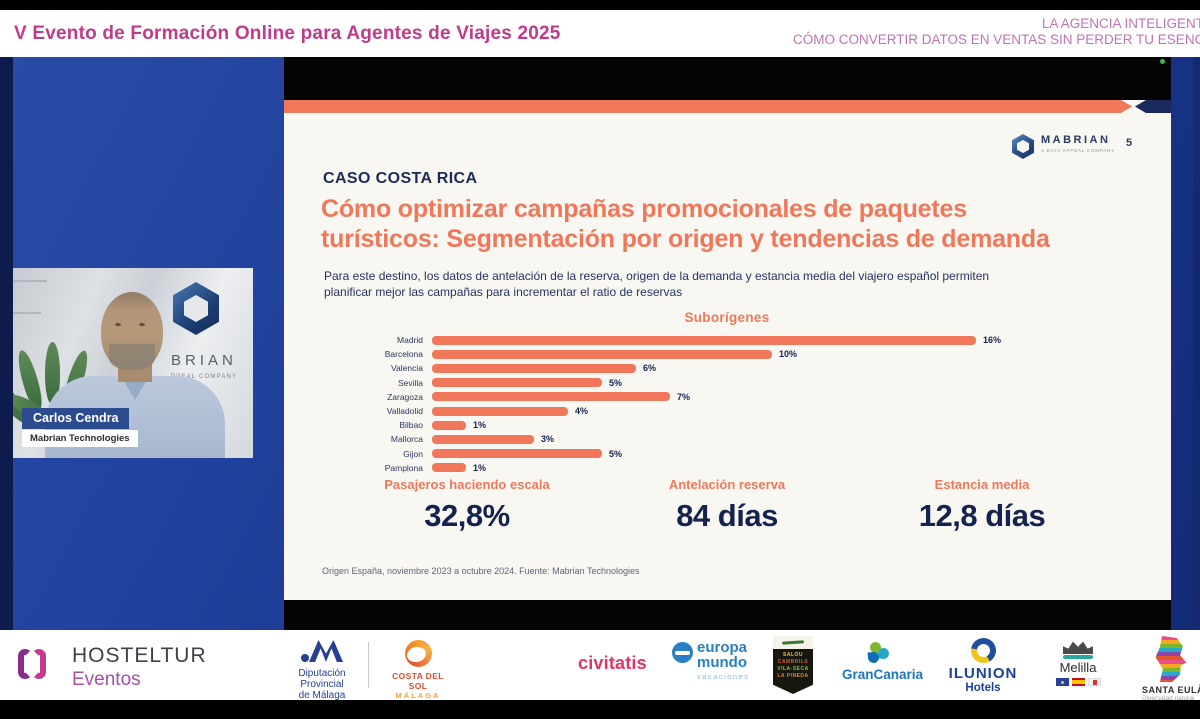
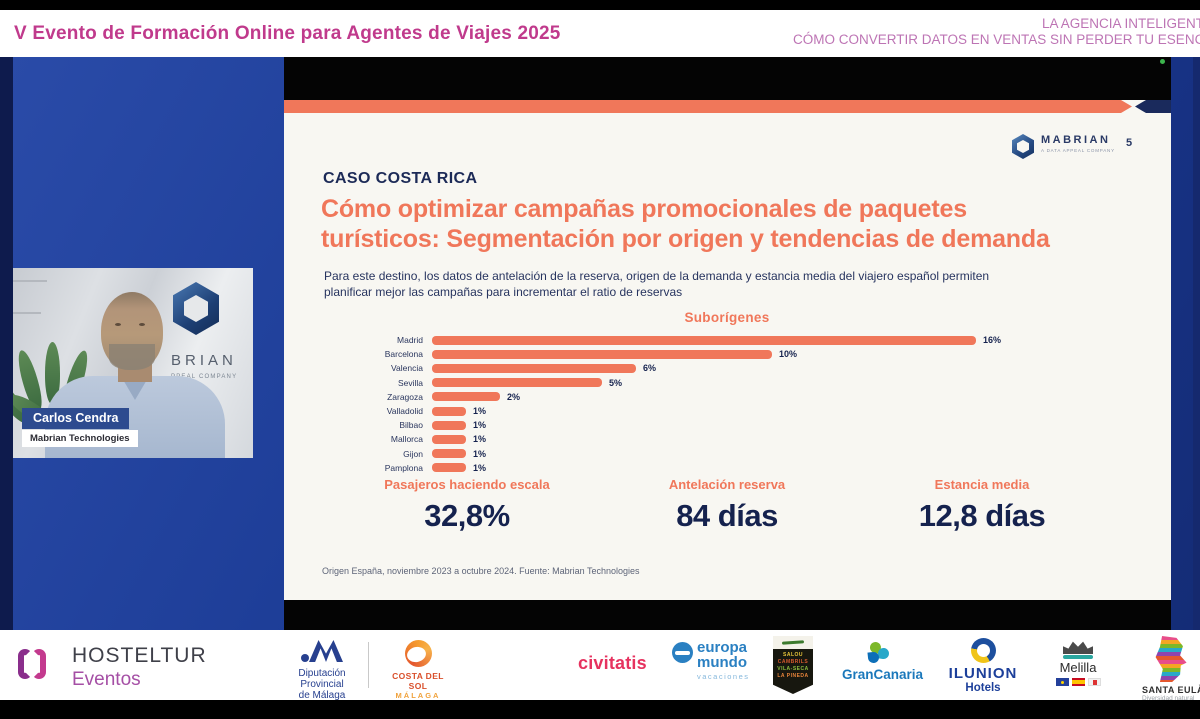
Zaragoza: 7% -> 2%
Valladolid: 4% -> 1%
Mallorca: 3% -> 1%
Gijon: 5% -> 1%
